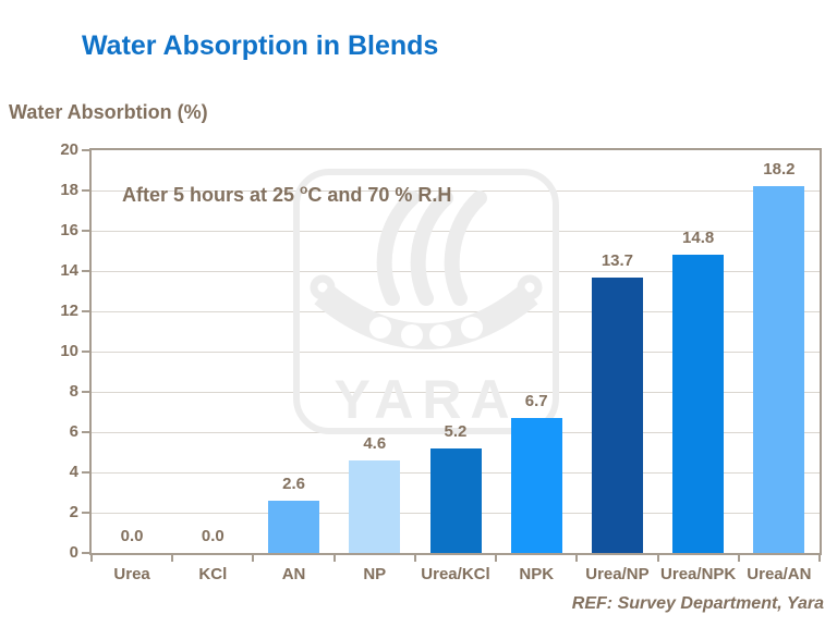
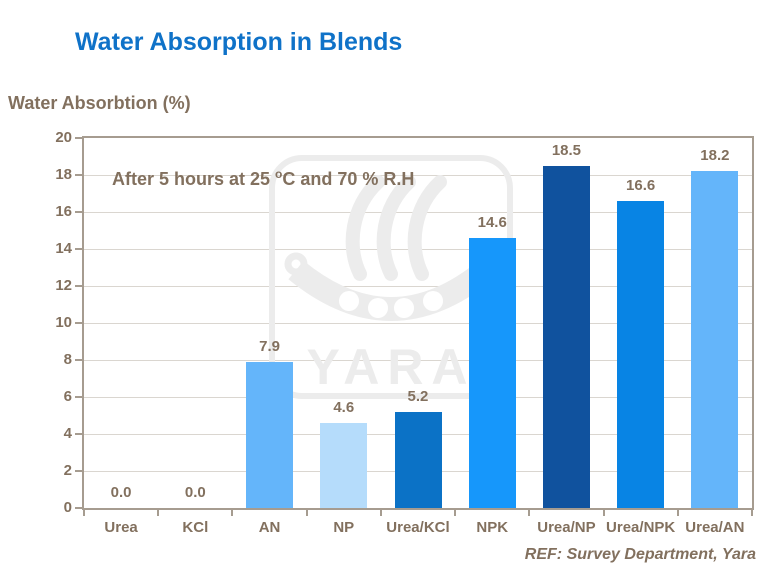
AN: 2.6 -> 7.9
NPK: 6.7 -> 14.6
Urea/NP: 13.7 -> 18.5
Urea/NPK: 14.8 -> 16.6
